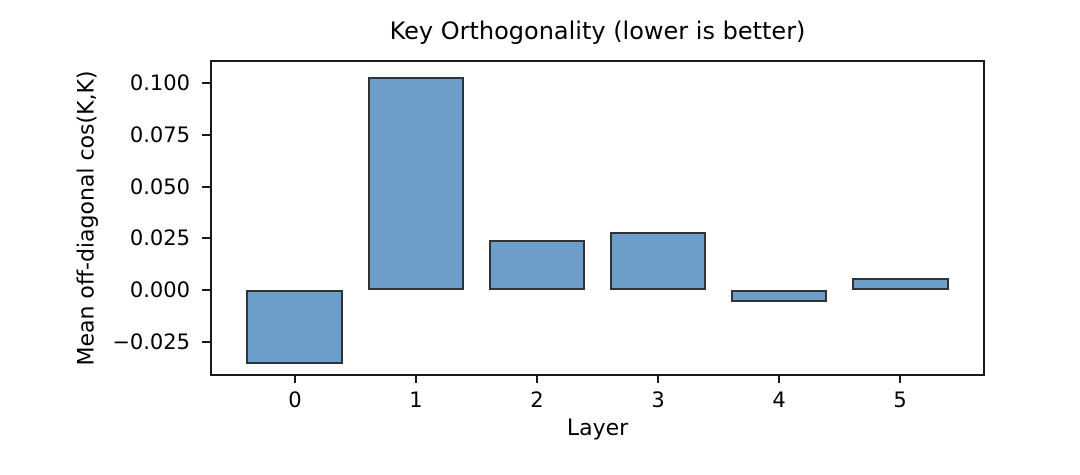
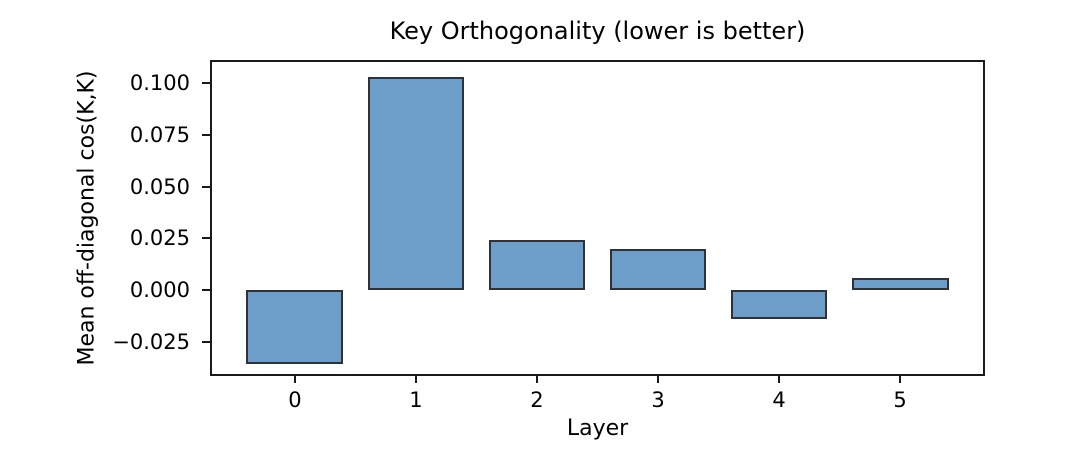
3: 0.028 -> 0.020
4: -0.006 -> -0.014
